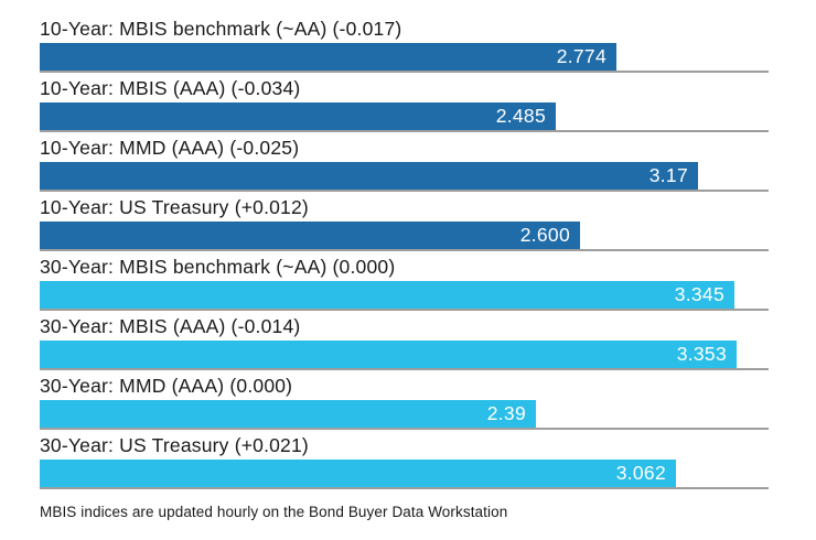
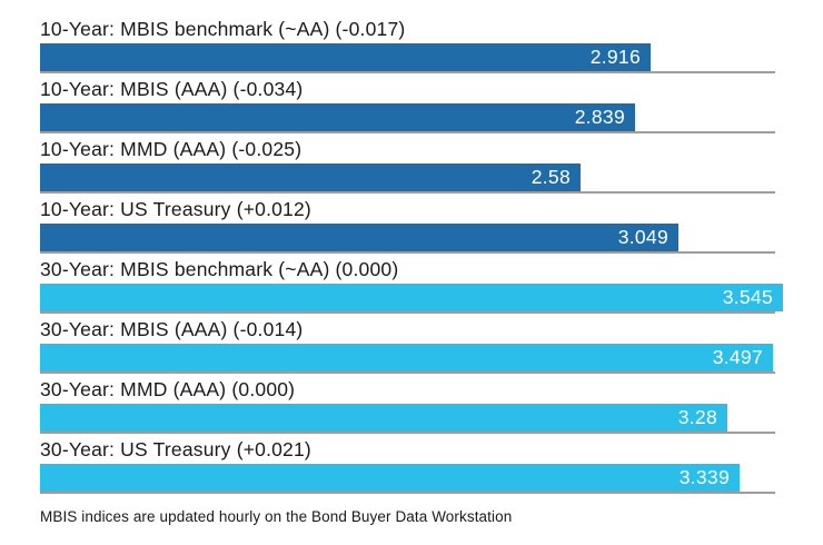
10-Year: MBIS benchmark (~AA) (-0.017): 2.774 -> 2.916
10-Year: MBIS (AAA) (-0.034): 2.485 -> 2.839
10-Year: MMD (AAA) (-0.025): 3.17 -> 2.58
10-Year: US Treasury (+0.012): 2.600 -> 3.049
30-Year: MBIS benchmark (~AA) (0.000): 3.345 -> 3.545
30-Year: MBIS (AAA) (-0.014): 3.353 -> 3.497
30-Year: MMD (AAA) (0.000): 2.39 -> 3.28
30-Year: US Treasury (+0.021): 3.062 -> 3.339
